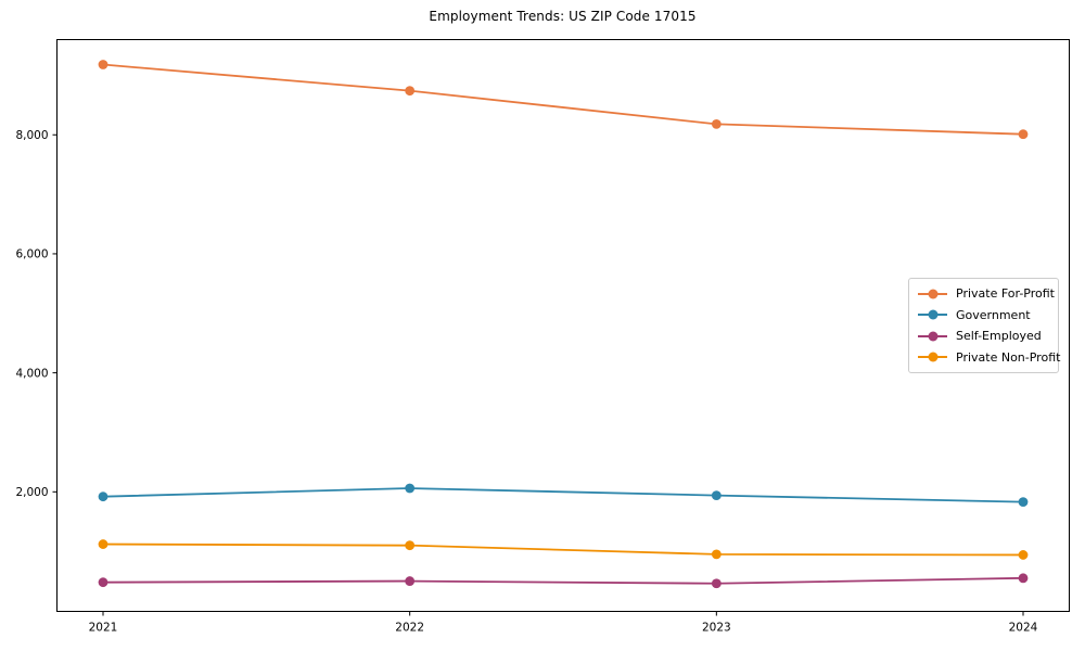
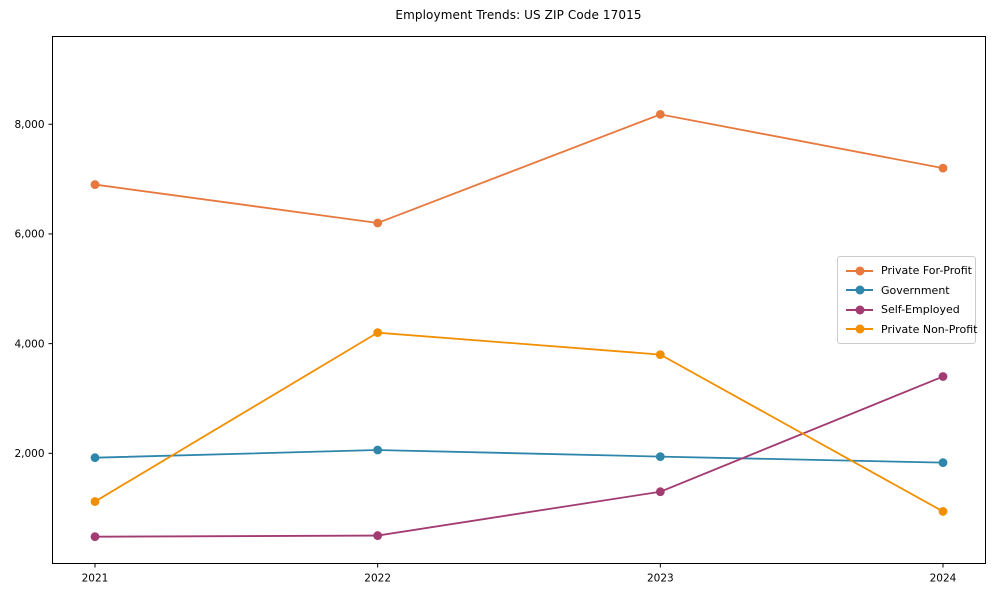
Private For-Profit/2021: 9200 -> 6900
Private For-Profit/2022: 8700 -> 6200
Private Non-Profit/2022: 1100 -> 4200
Self-Employed/2023: 500 -> 1300
Private Non-Profit/2023: 1000 -> 3800
Private For-Profit/2024: 8000 -> 7200
Self-Employed/2024: 600 -> 3400
